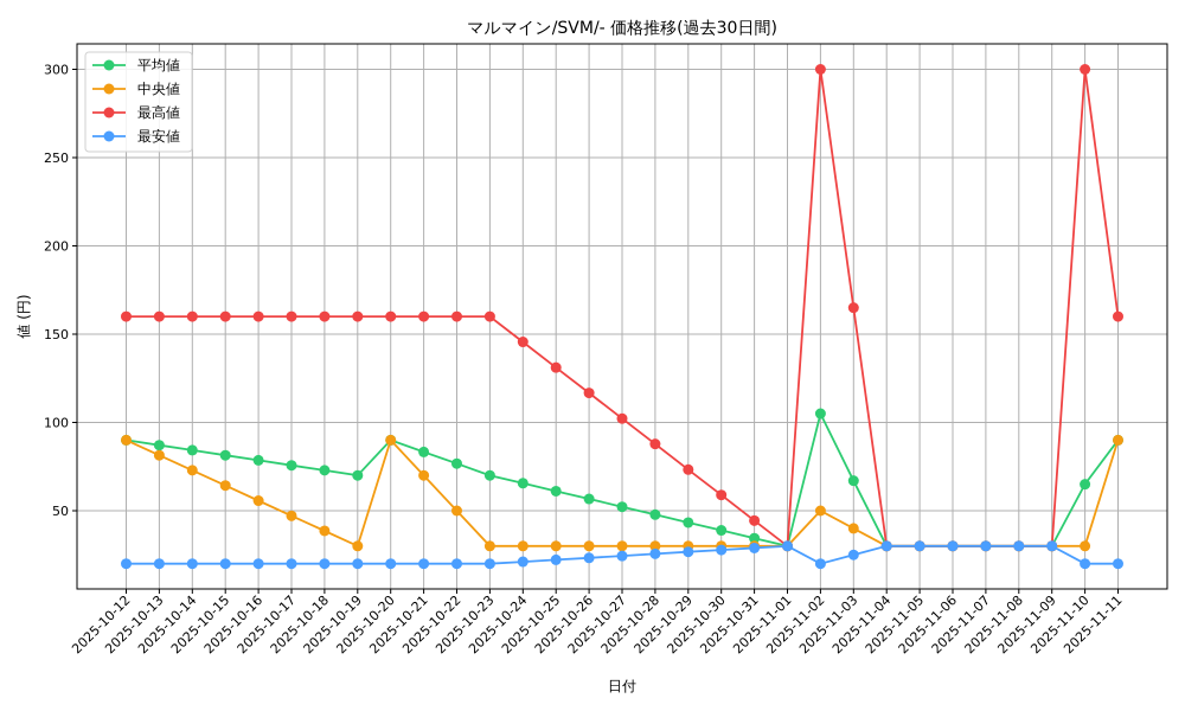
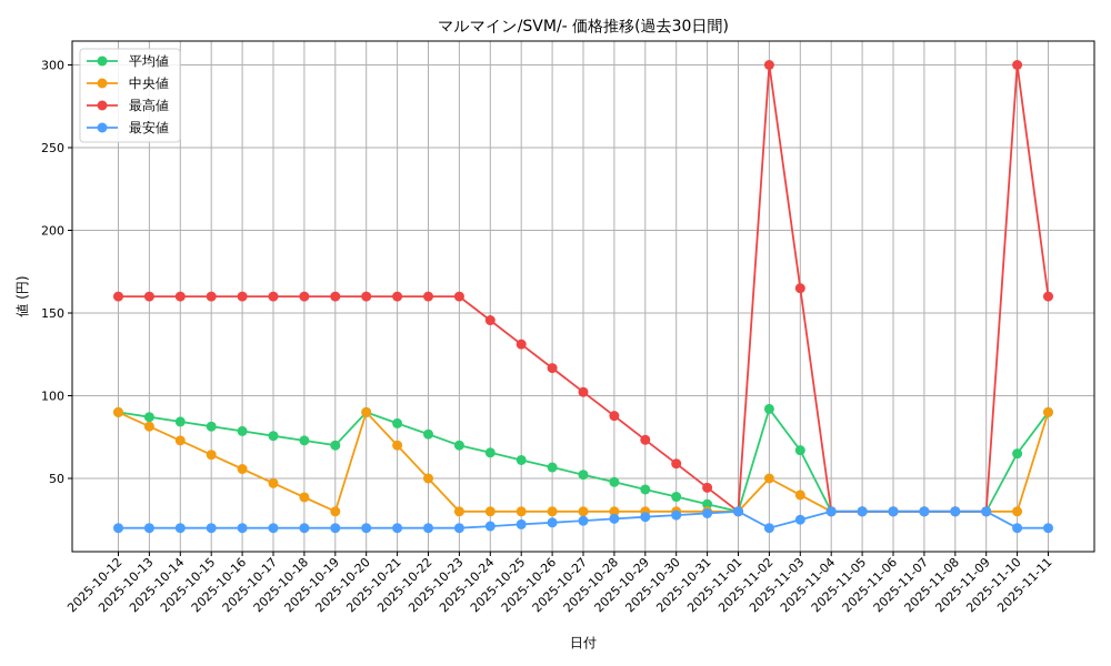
平均値/2025-11-02: 105 -> 92
